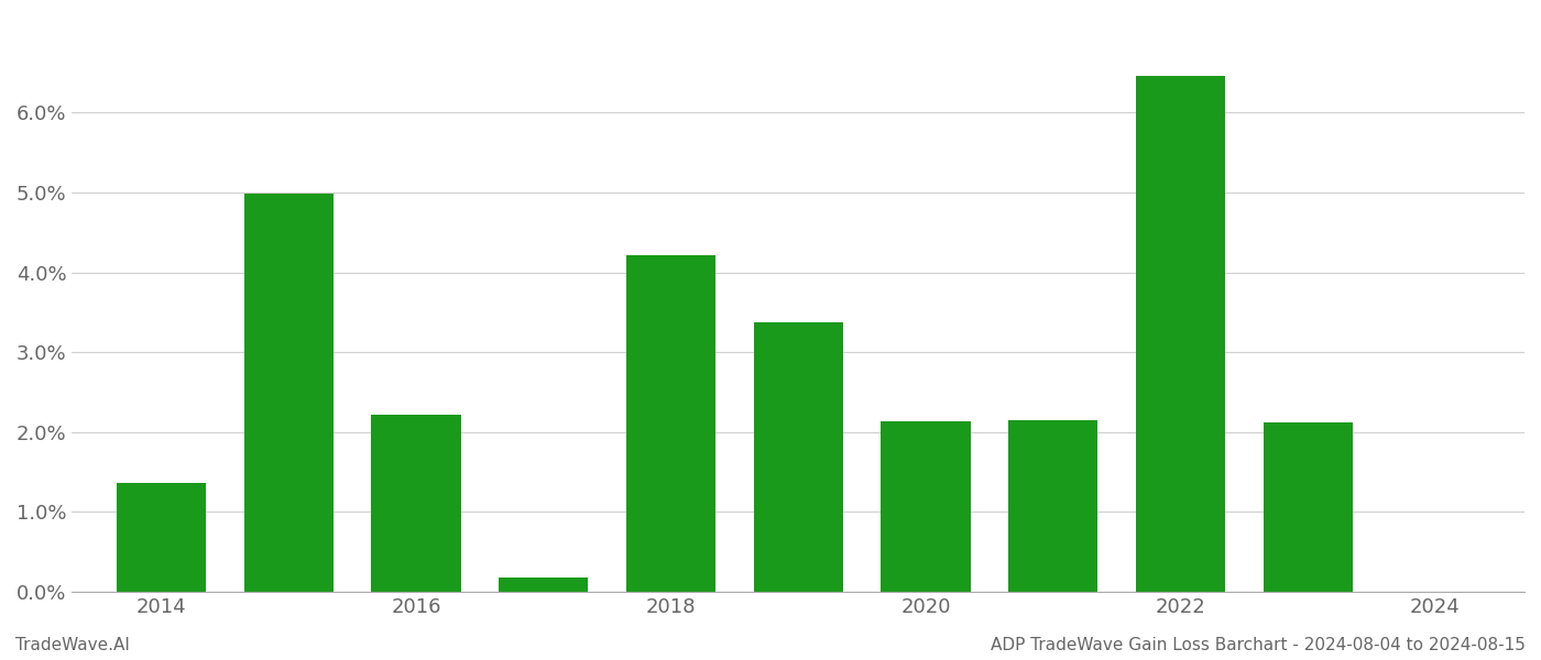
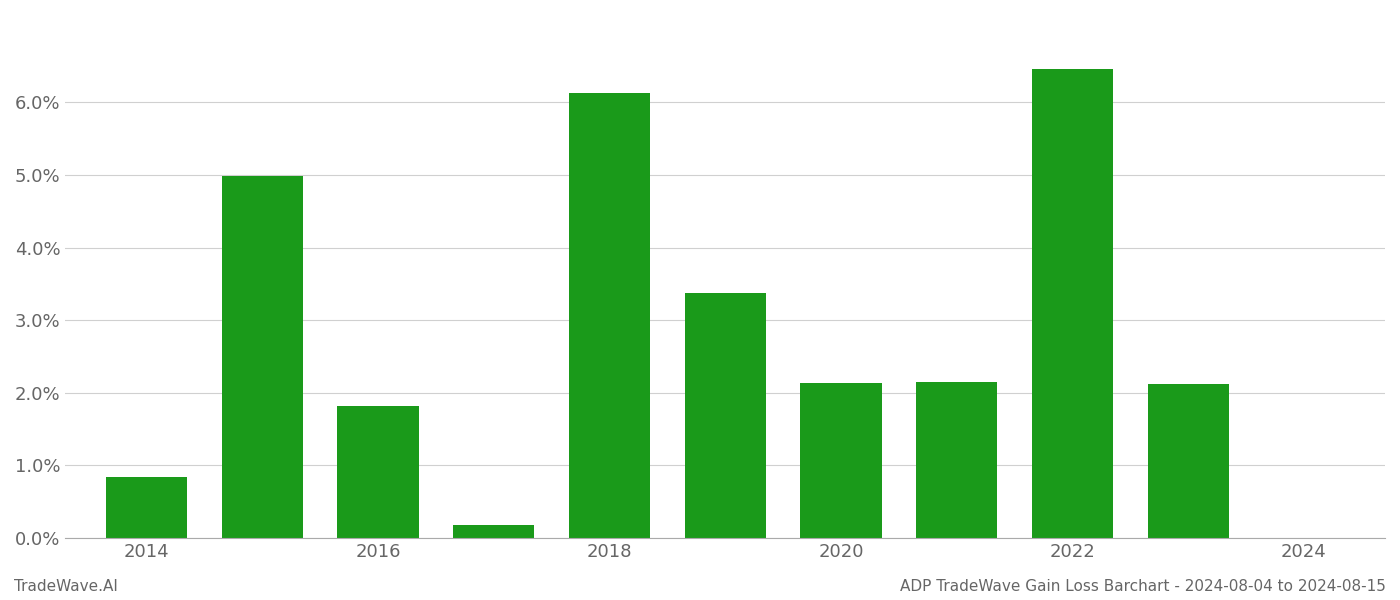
2014: 1.36% -> 0.84%
2016: 2.22% -> 1.82%
2018: 4.22% -> 6.12%
